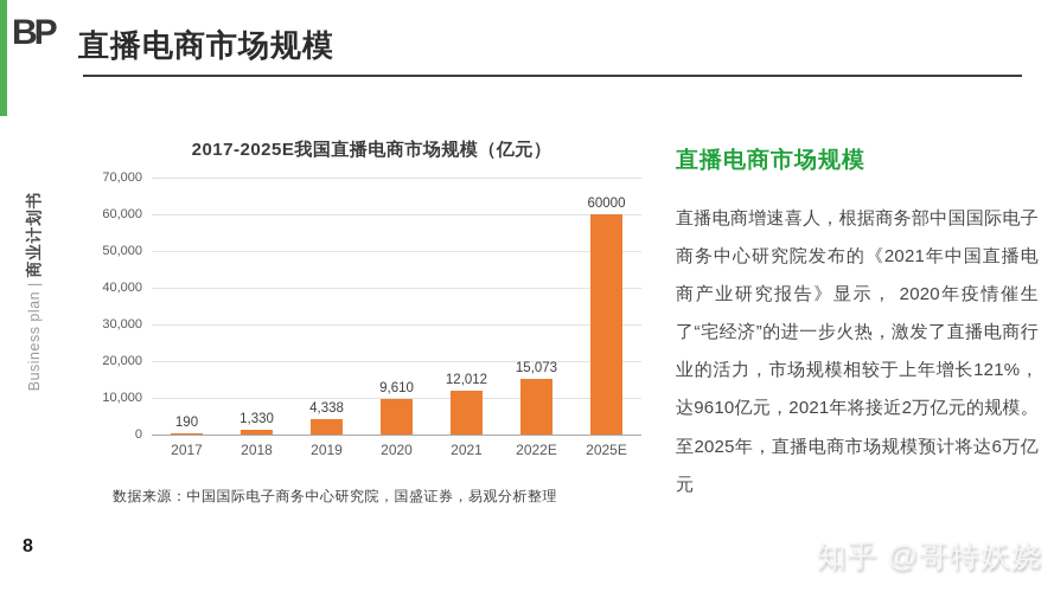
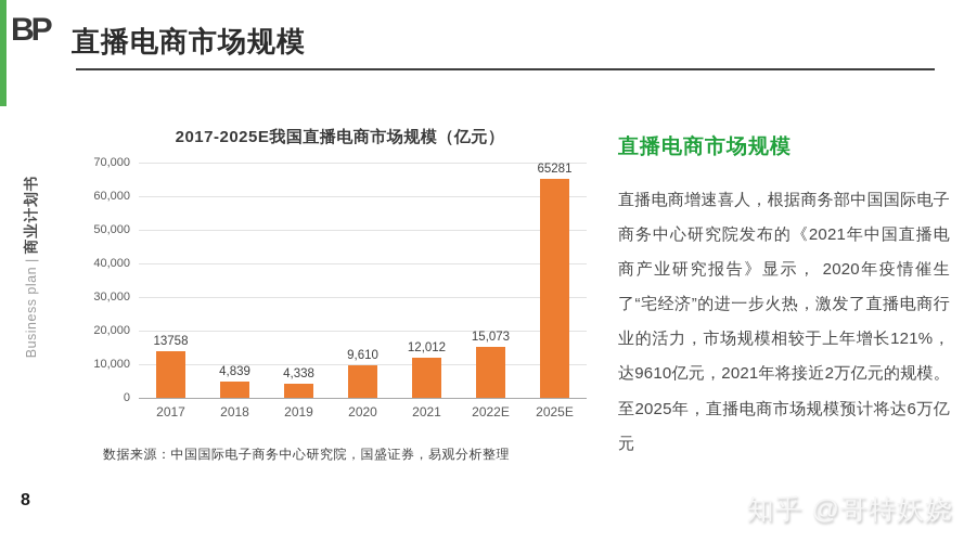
2017: 190 -> 13758
2018: 1,330 -> 4,839
2025E: 60000 -> 65281
